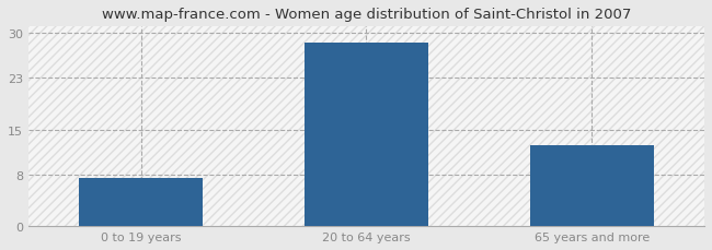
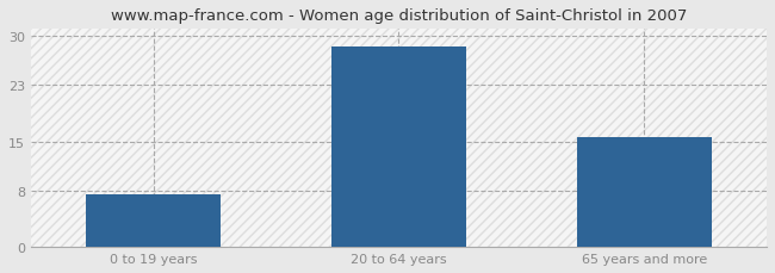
65 years and more: 12.5 -> 15.6
